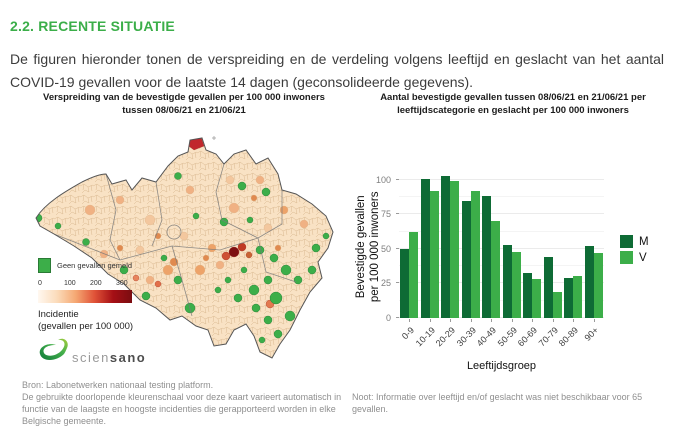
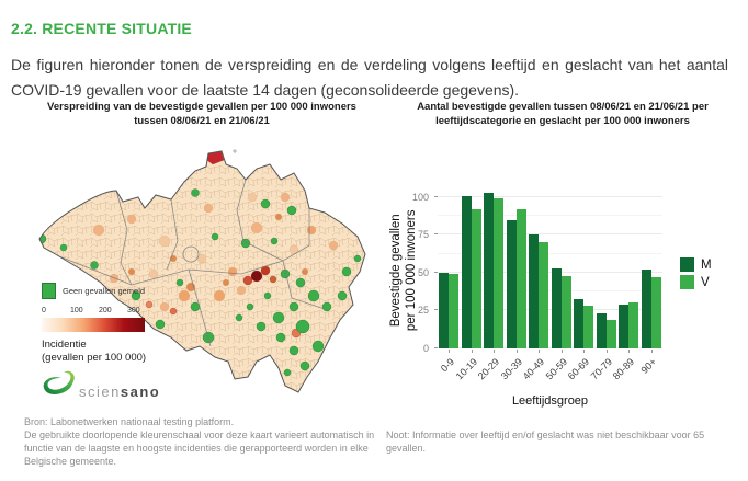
V/0-9: 62 -> 50
M/40-49: 88 -> 75
M/70-79: 44 -> 24
